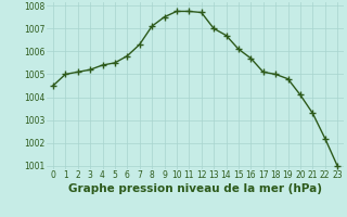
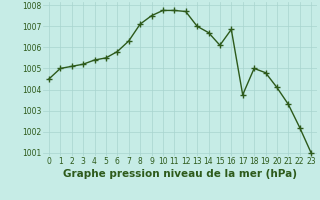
16: 1005.70 -> 1006.85
17: 1005.10 -> 1003.75
